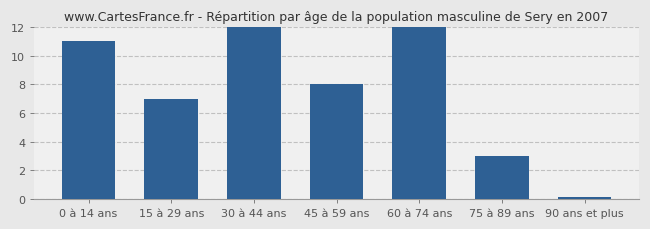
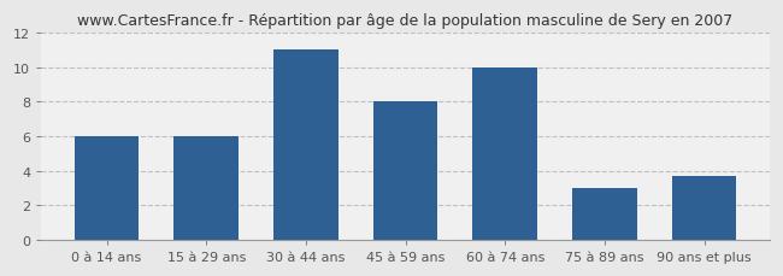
0 à 14 ans: 11.0 -> 6.0
15 à 29 ans: 7.0 -> 6.0
30 à 44 ans: 12.0 -> 11.0
60 à 74 ans: 12.0 -> 10.0
90 ans et plus: 0.1 -> 3.7
